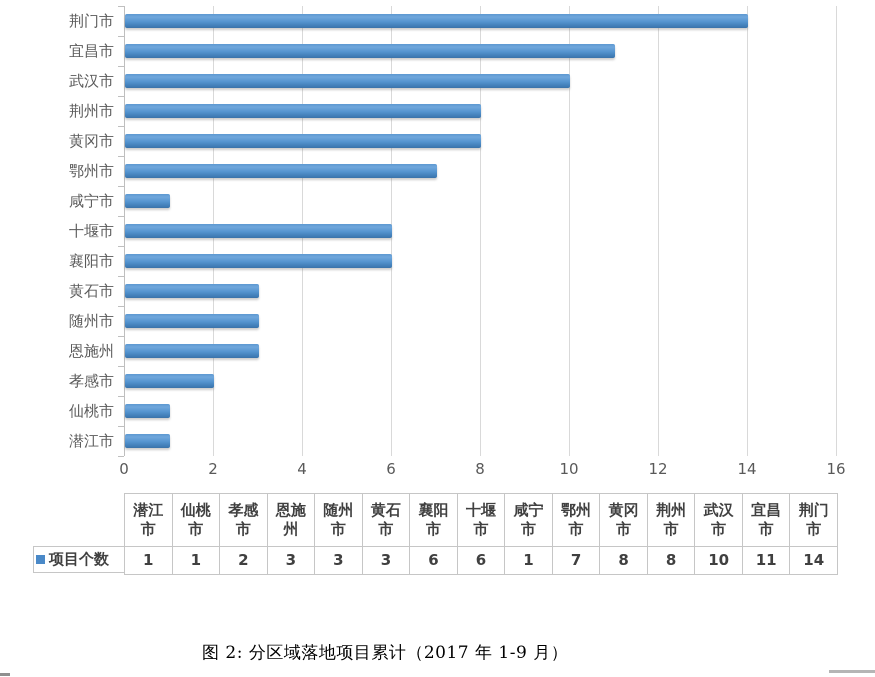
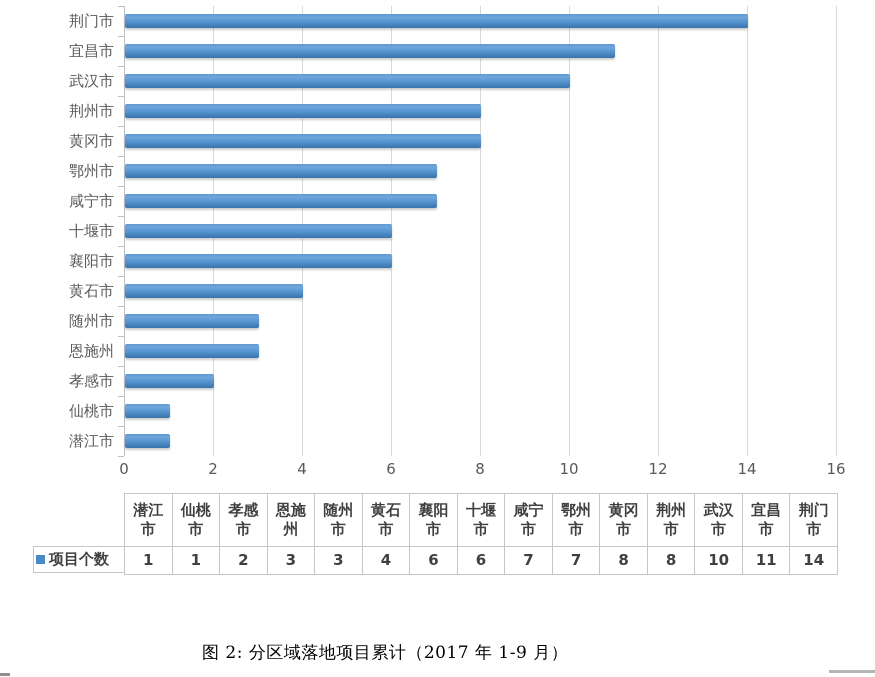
黄石市: 3 -> 4
咸宁市: 1 -> 7
